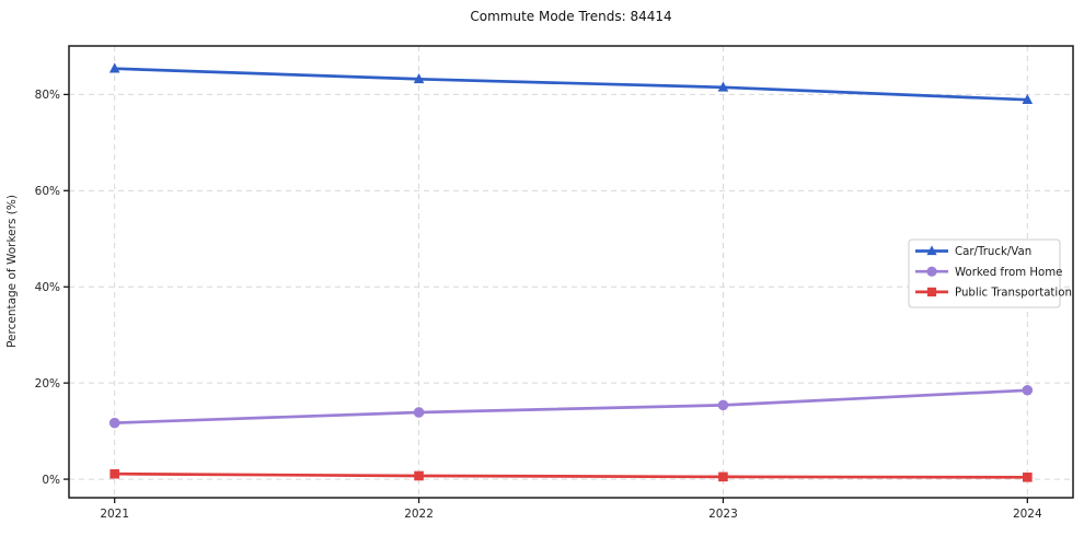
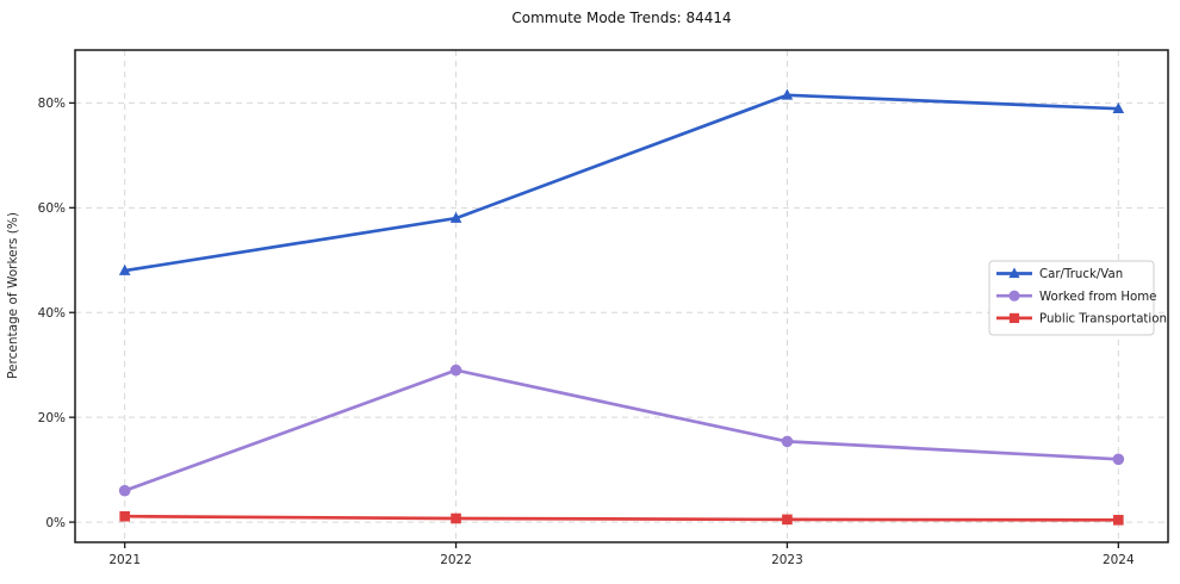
Car/Truck/Van/2021: 85% -> 48%
Worked from Home/2021: 12% -> 6%
Car/Truck/Van/2022: 83% -> 58%
Worked from Home/2022: 14% -> 29%
Worked from Home/2024: 18% -> 12%
